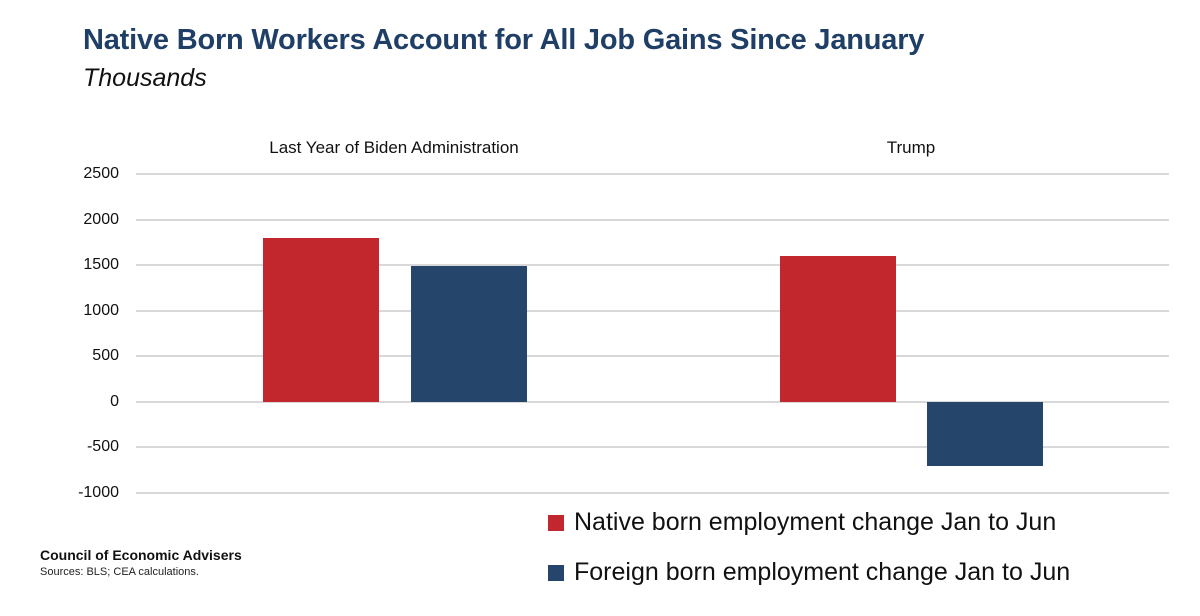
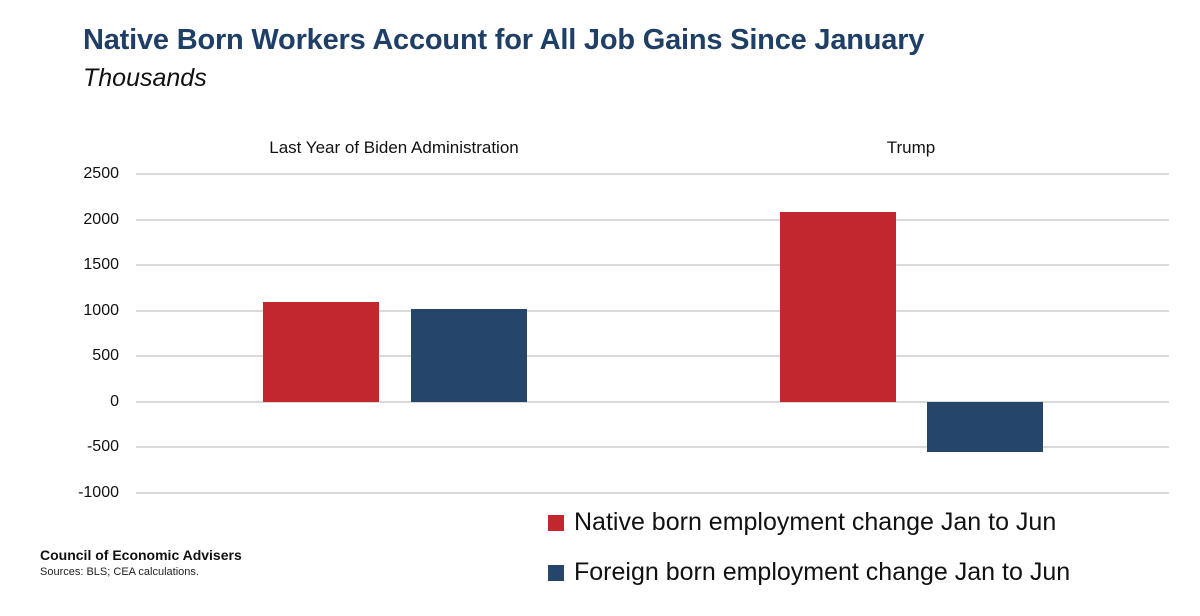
Native born employment change Jan to Jun/Last Year of Biden Administration: 1800 -> 1100
Foreign born employment change Jan to Jun/Last Year of Biden Administration: 1500 -> 1000
Native born employment change Jan to Jun/Trump: 1600 -> 2100
Foreign born employment change Jan to Jun/Trump: -700 -> -600
